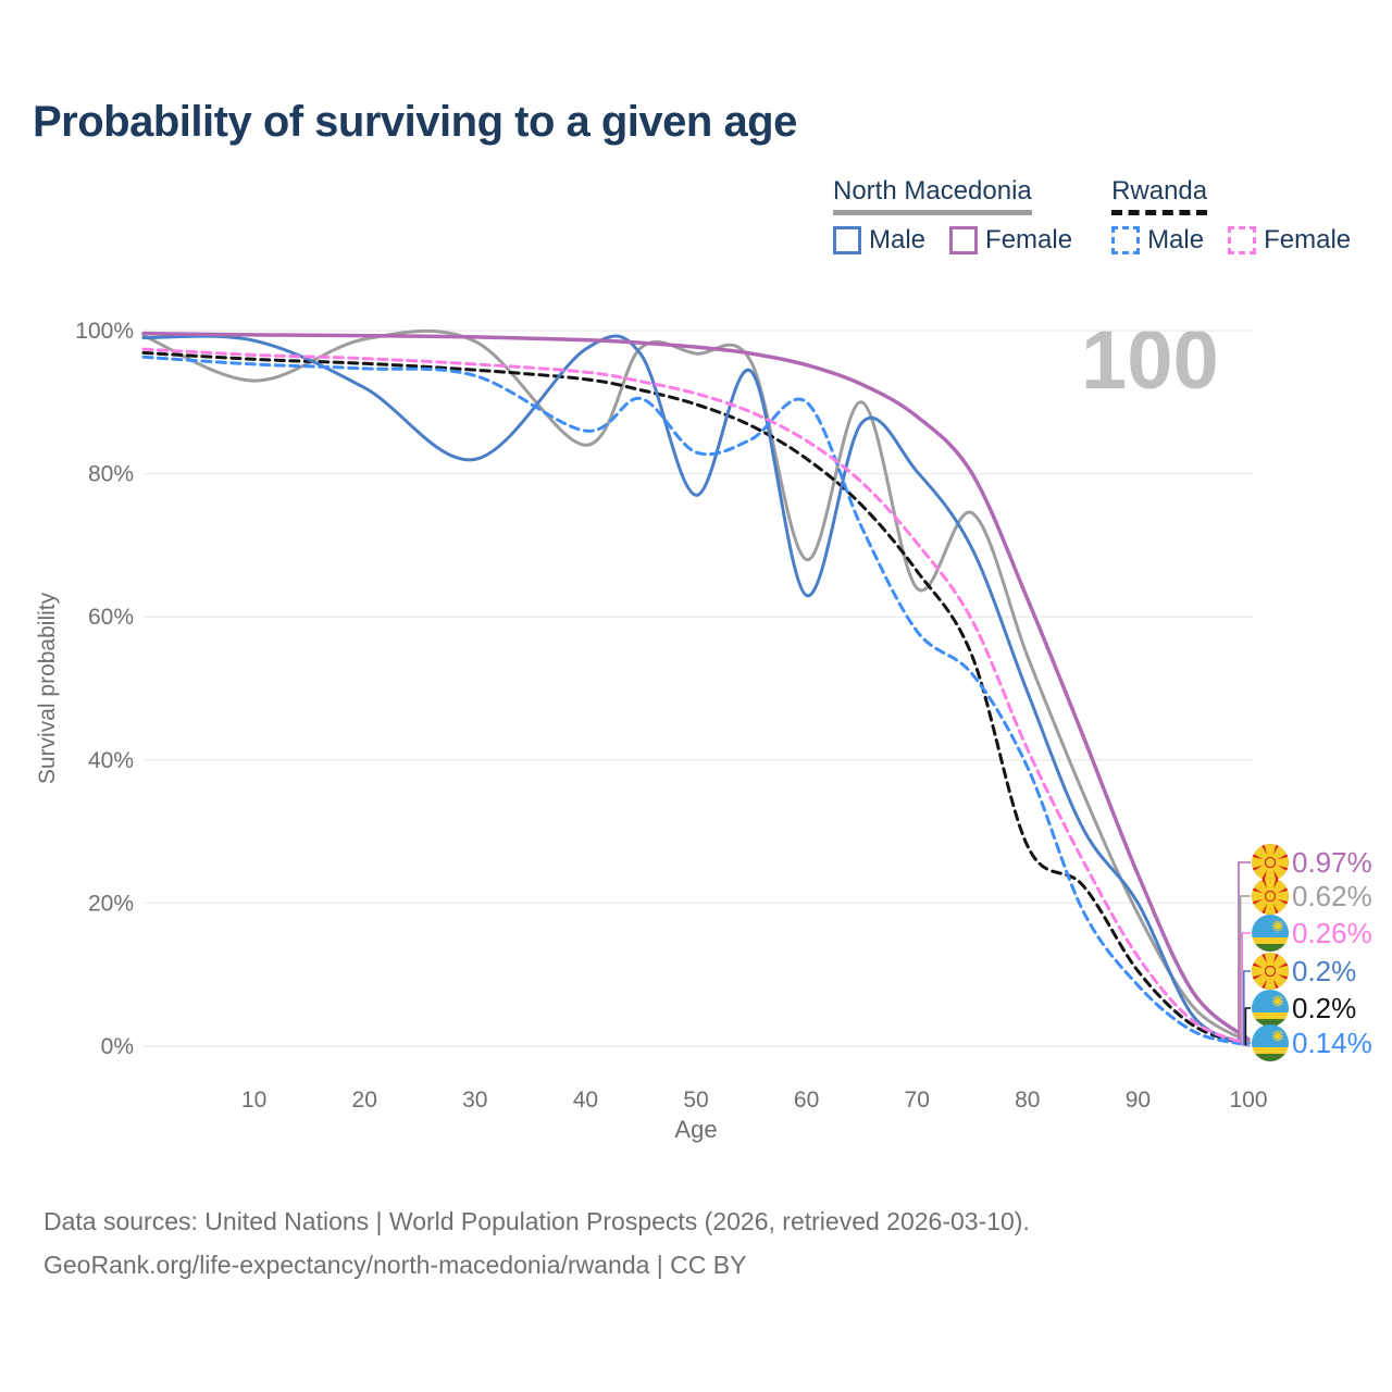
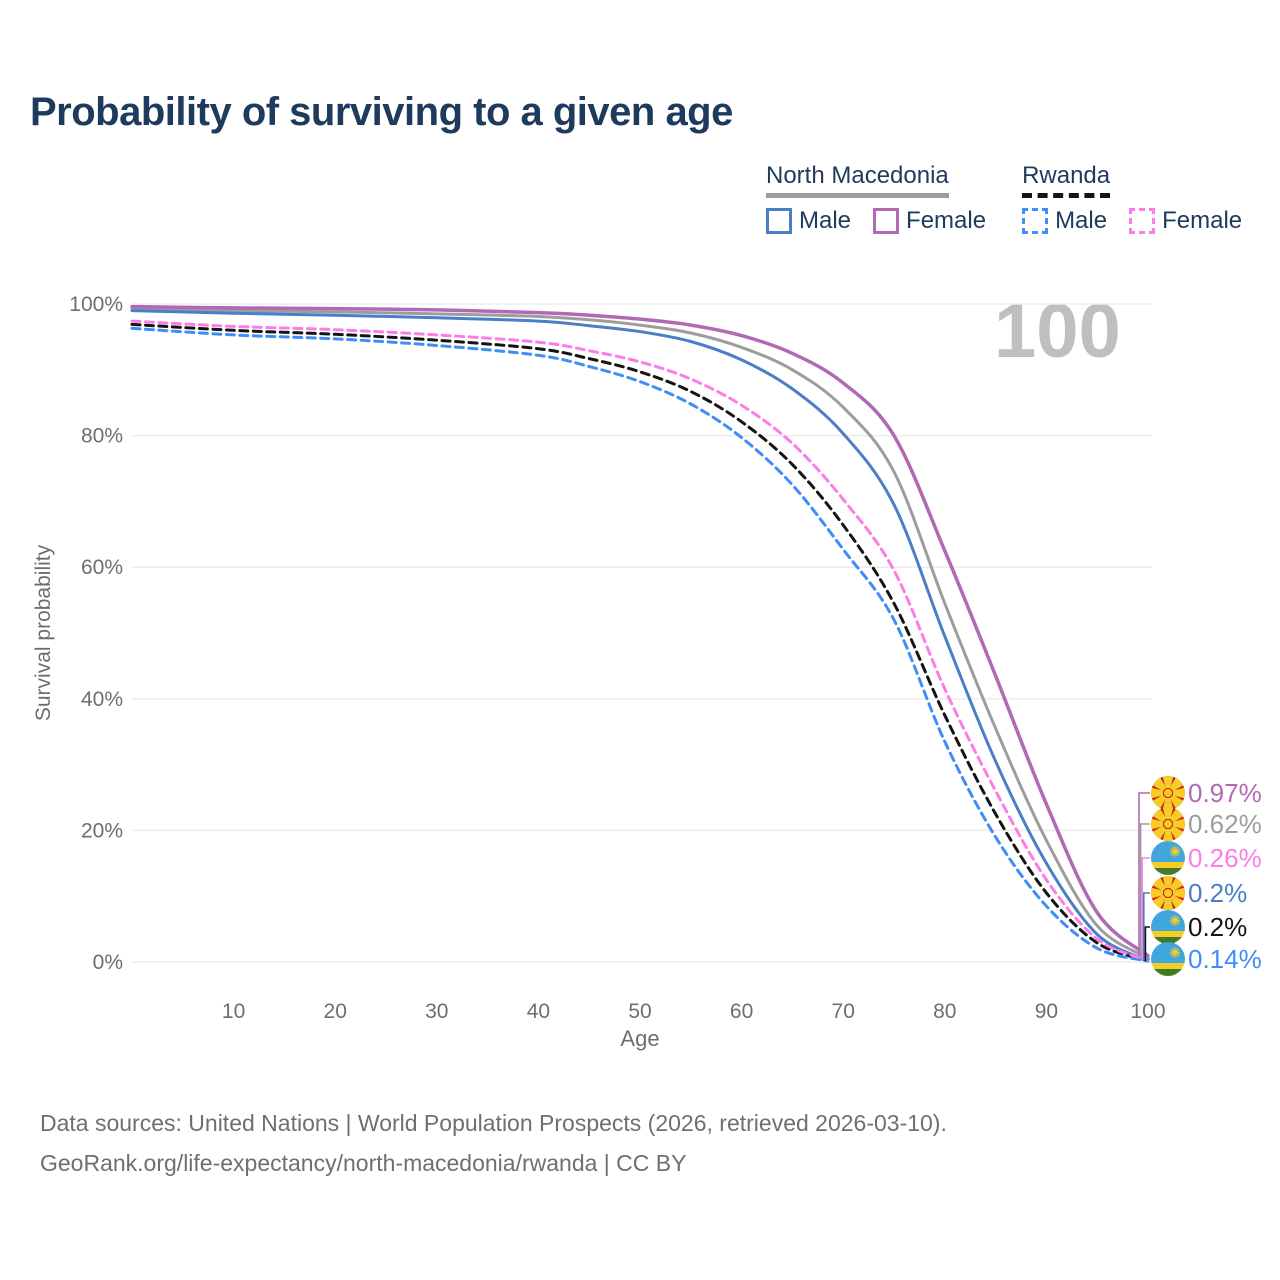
North Macedonia/10: 93% -> 99%
North Macedonia Male/20: 92% -> 98%
North Macedonia Male/30: 82% -> 98%
North Macedonia/40: 84% -> 98%
Rwanda Male/40: 86% -> 92%
North Macedonia Male/50: 77% -> 96%
Rwanda Male/50: 83% -> 88%
North Macedonia/60: 68% -> 93%
North Macedonia Male/60: 63% -> 92%
Rwanda Male/60: 90% -> 80%
North Macedonia/70: 64% -> 84%
Rwanda Male/70: 58% -> 63%
Rwanda/80: 28% -> 38%
Rwanda Male/80: 39% -> 34%
North Macedonia Male/90: 20% -> 15%
